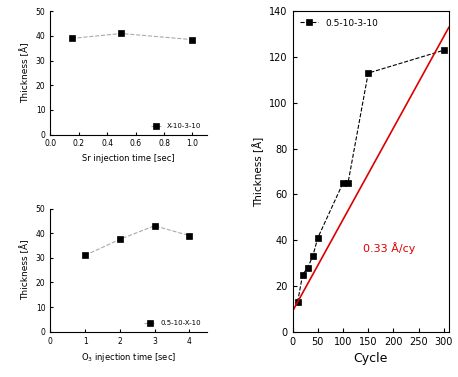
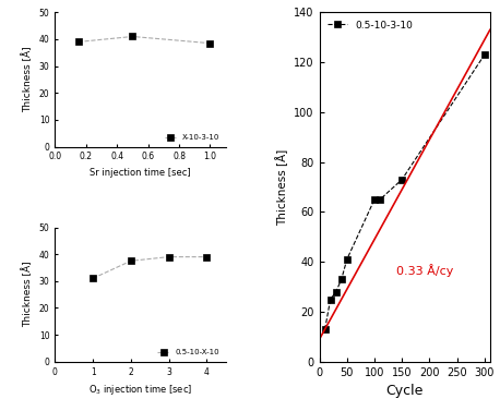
0.5-10-3-10/150: 113 -> 73
3: 43.0 -> 39.0
